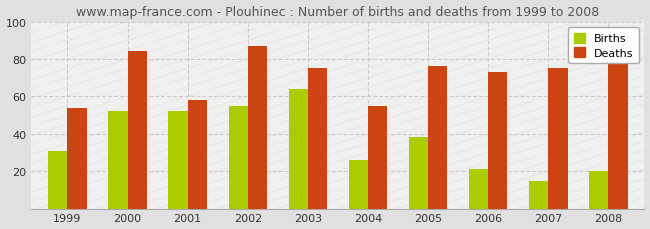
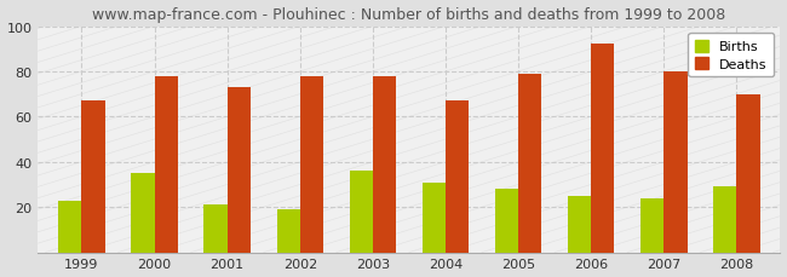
Births/1999: 31 -> 23
Deaths/1999: 54 -> 67
Births/2000: 52 -> 35
Deaths/2000: 84 -> 78
Births/2001: 52 -> 21
Deaths/2001: 58 -> 73
Births/2002: 55 -> 19
Deaths/2002: 87 -> 78
Births/2003: 64 -> 36
Deaths/2003: 75 -> 78
Births/2004: 26 -> 31
Deaths/2004: 55 -> 67
Births/2005: 38 -> 28
Deaths/2005: 76 -> 79
Births/2006: 21 -> 25
Deaths/2006: 73 -> 92
Births/2007: 15 -> 24
Deaths/2007: 75 -> 80
Births/2008: 20 -> 29
Deaths/2008: 79 -> 70
